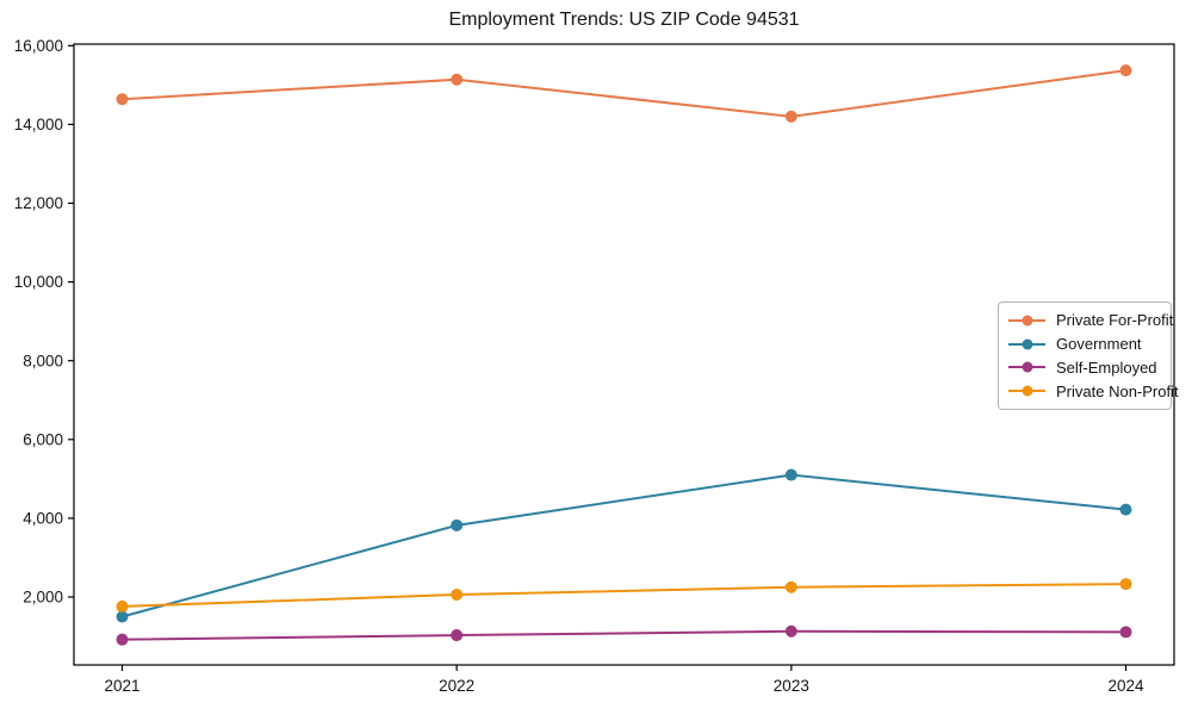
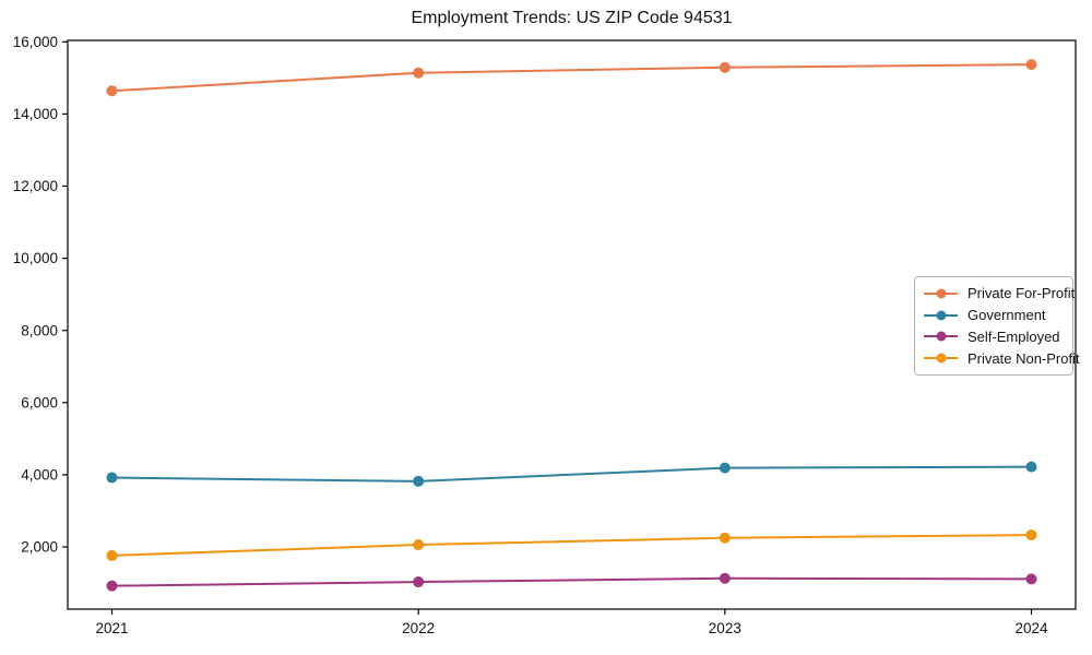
Government/2021: 1500 -> 3900
Private For-Profit/2023: 14200 -> 15300
Government/2023: 5100 -> 4200
